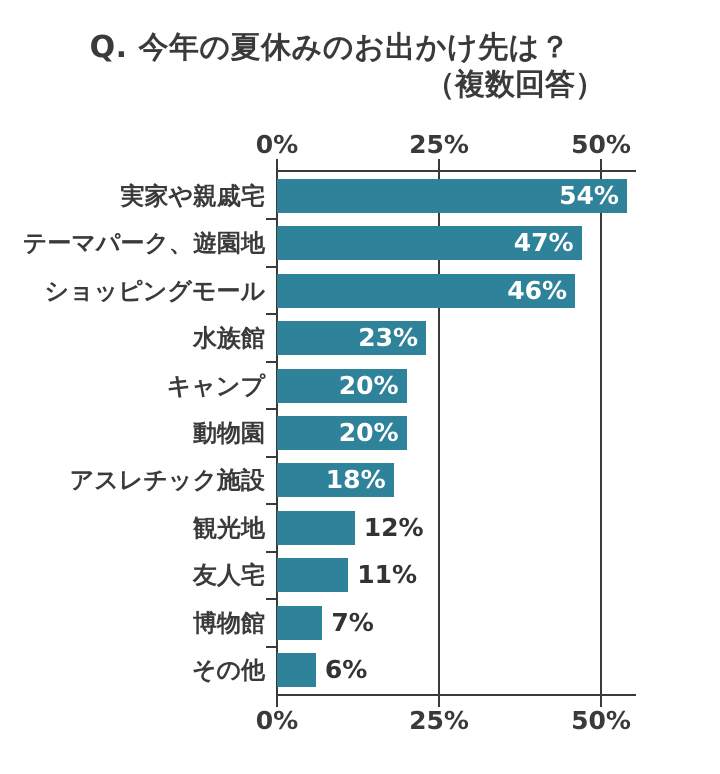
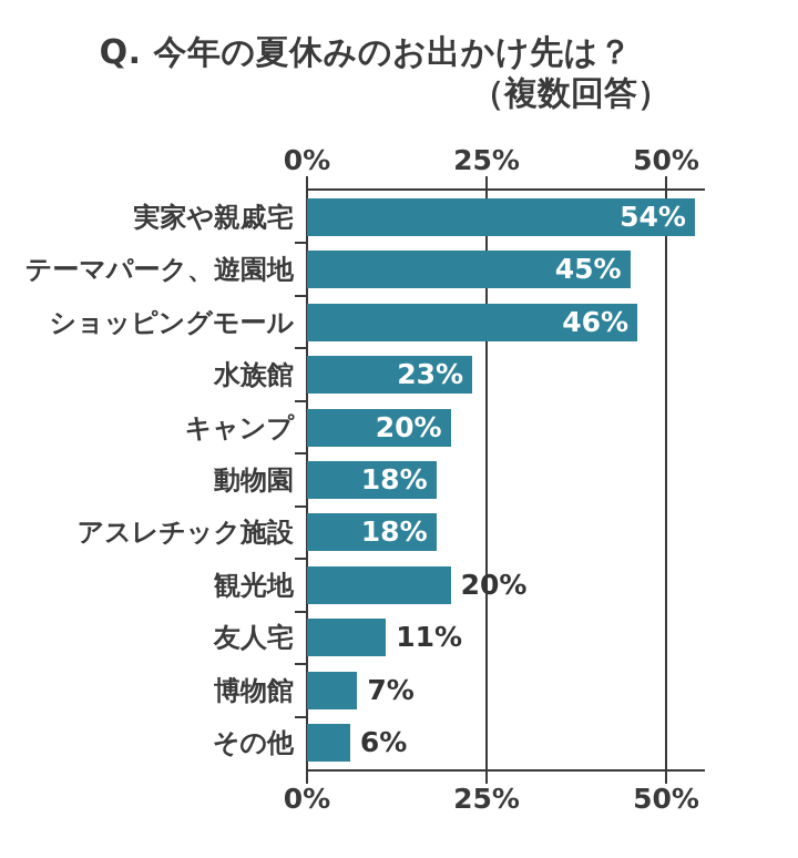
テーマパーク、遊園地: 47% -> 45%
動物園: 20% -> 18%
観光地: 12% -> 20%
